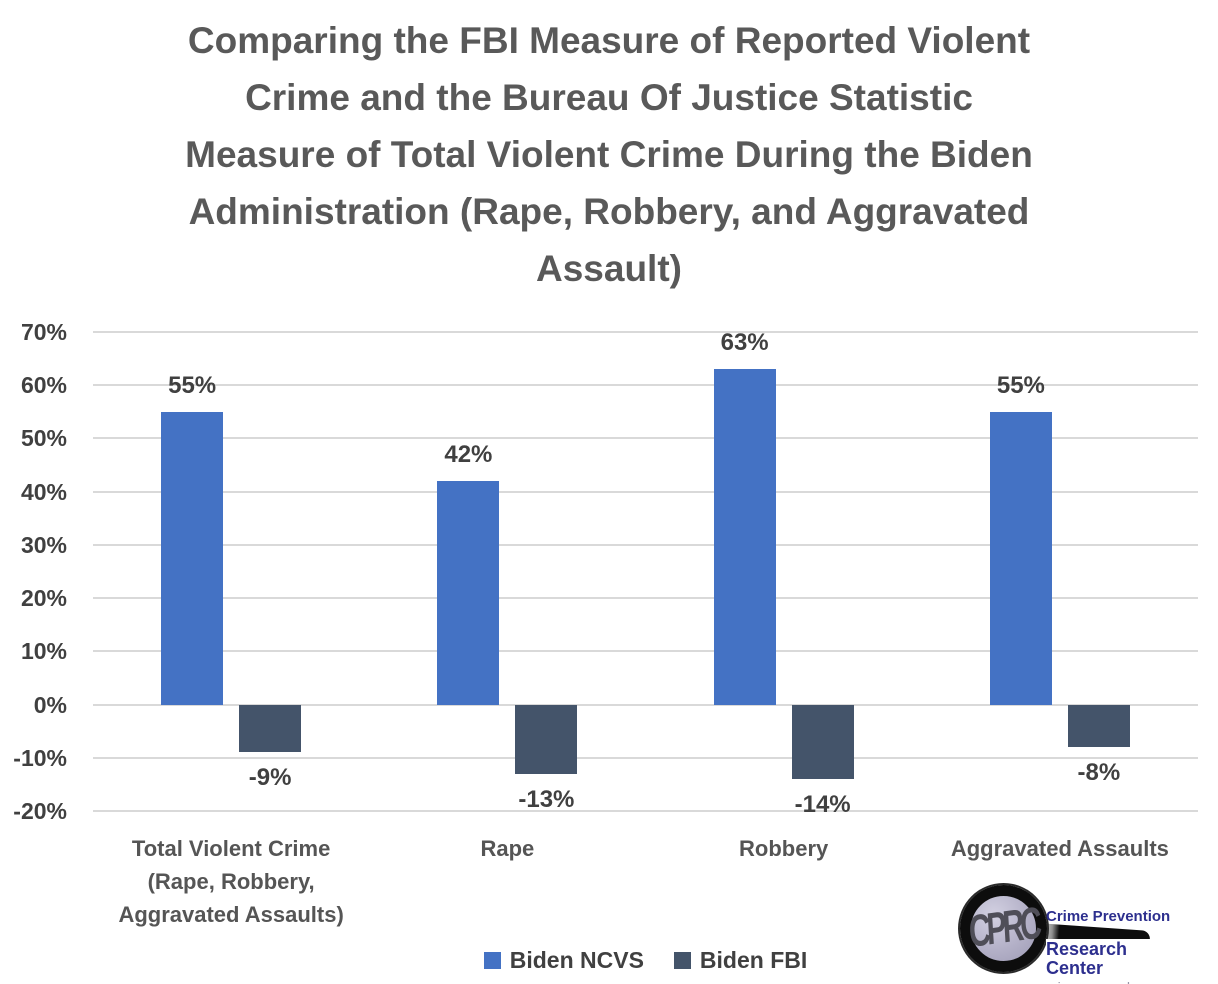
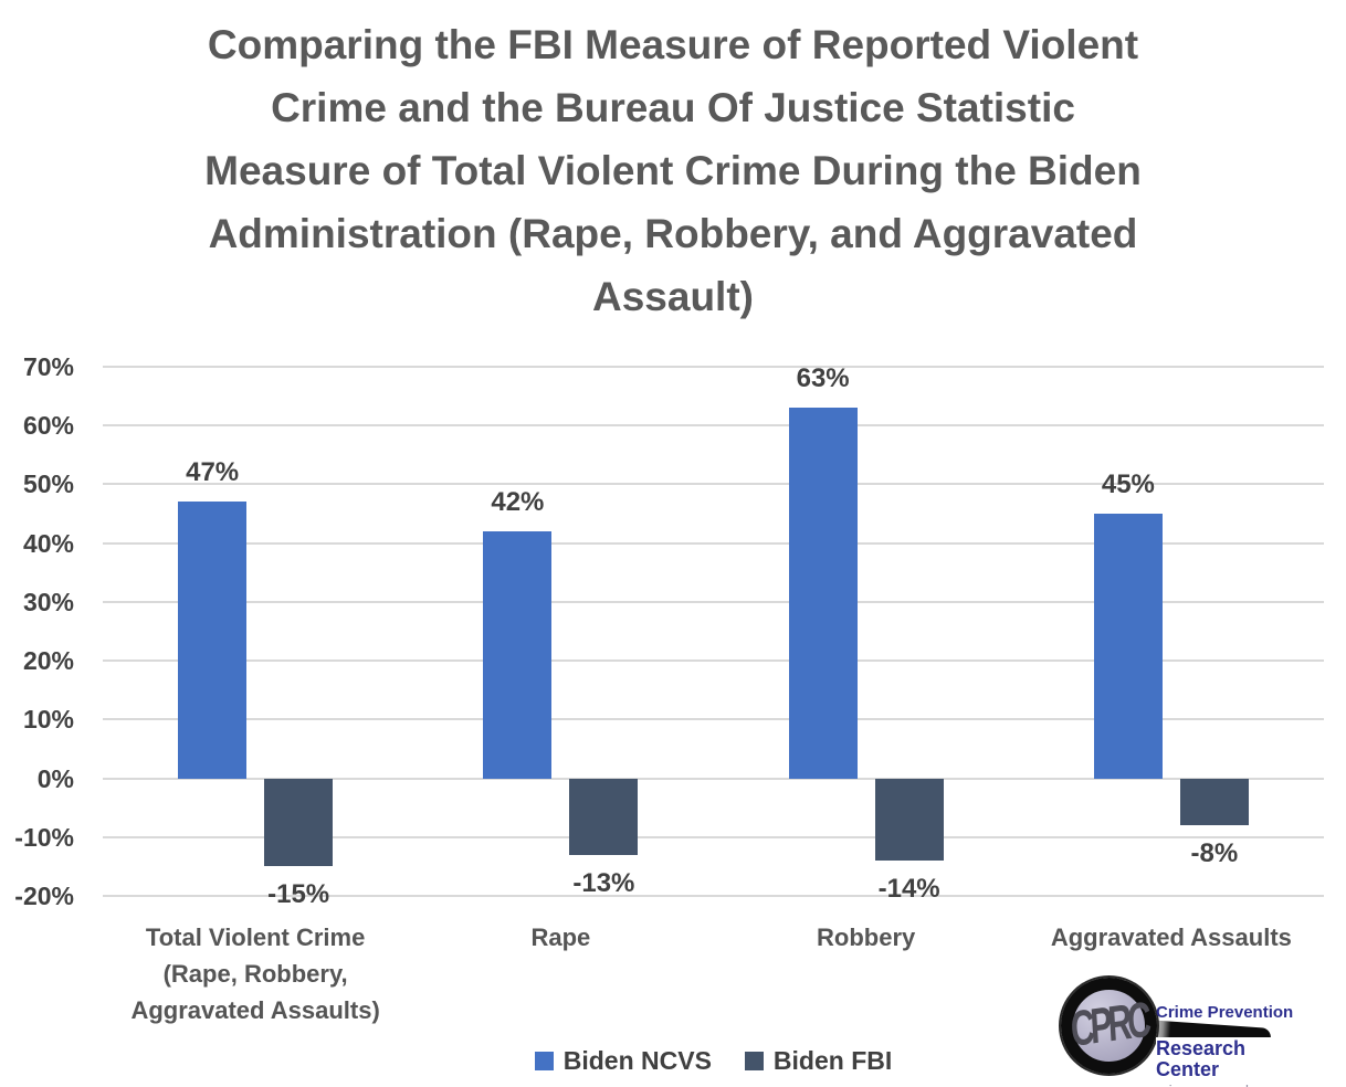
Biden NCVS/Total Violent Crime (Rape, Robbery, Aggravated Assaults): 55% -> 47%
Biden FBI/Total Violent Crime (Rape, Robbery, Aggravated Assaults): -9% -> -15%
Biden NCVS/Aggravated Assaults: 55% -> 45%
